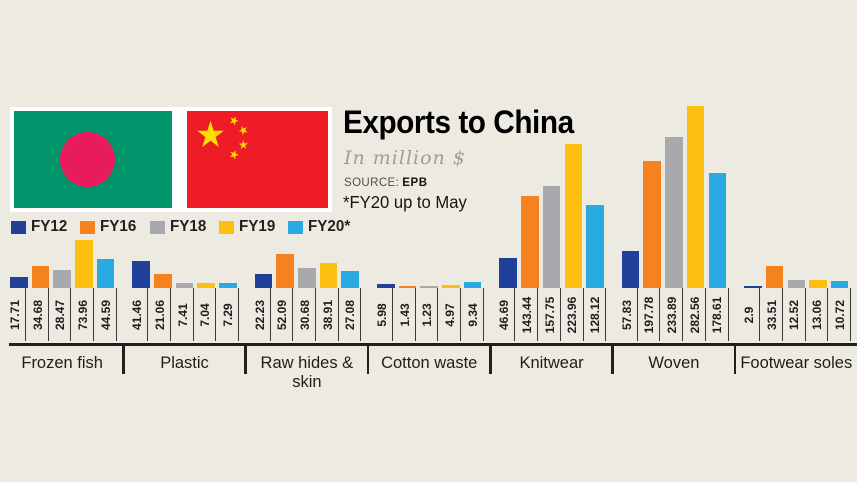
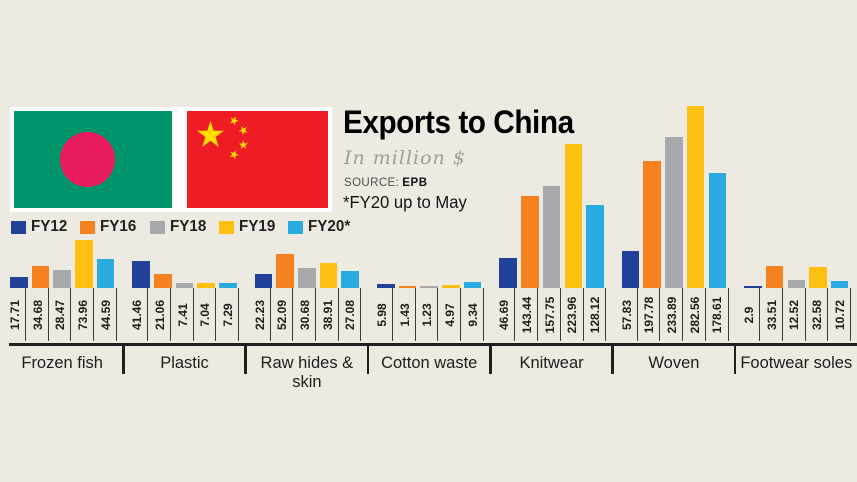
FY19/Footwear soles: 13.06 -> 32.58
